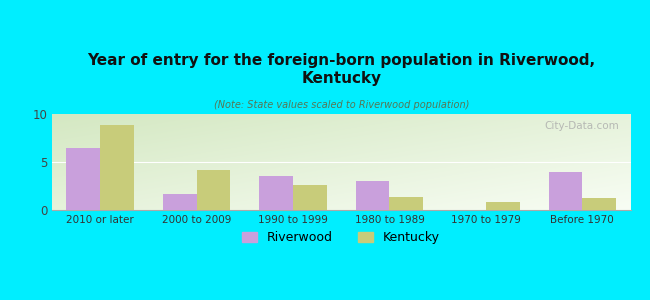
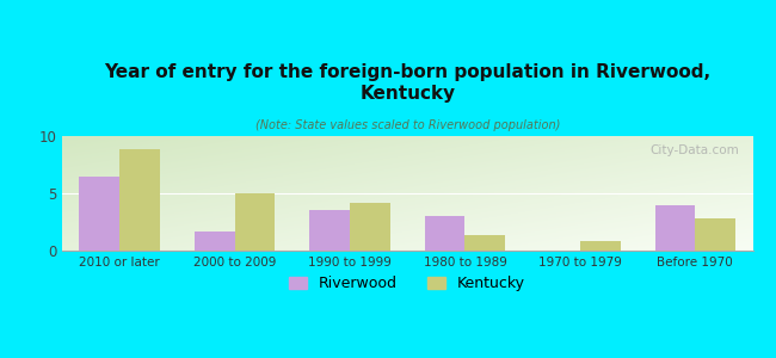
Kentucky/2000 to 2009: 4.2 -> 5.0
Kentucky/1990 to 1999: 2.6 -> 4.2
Kentucky/Before 1970: 1.2 -> 2.8
